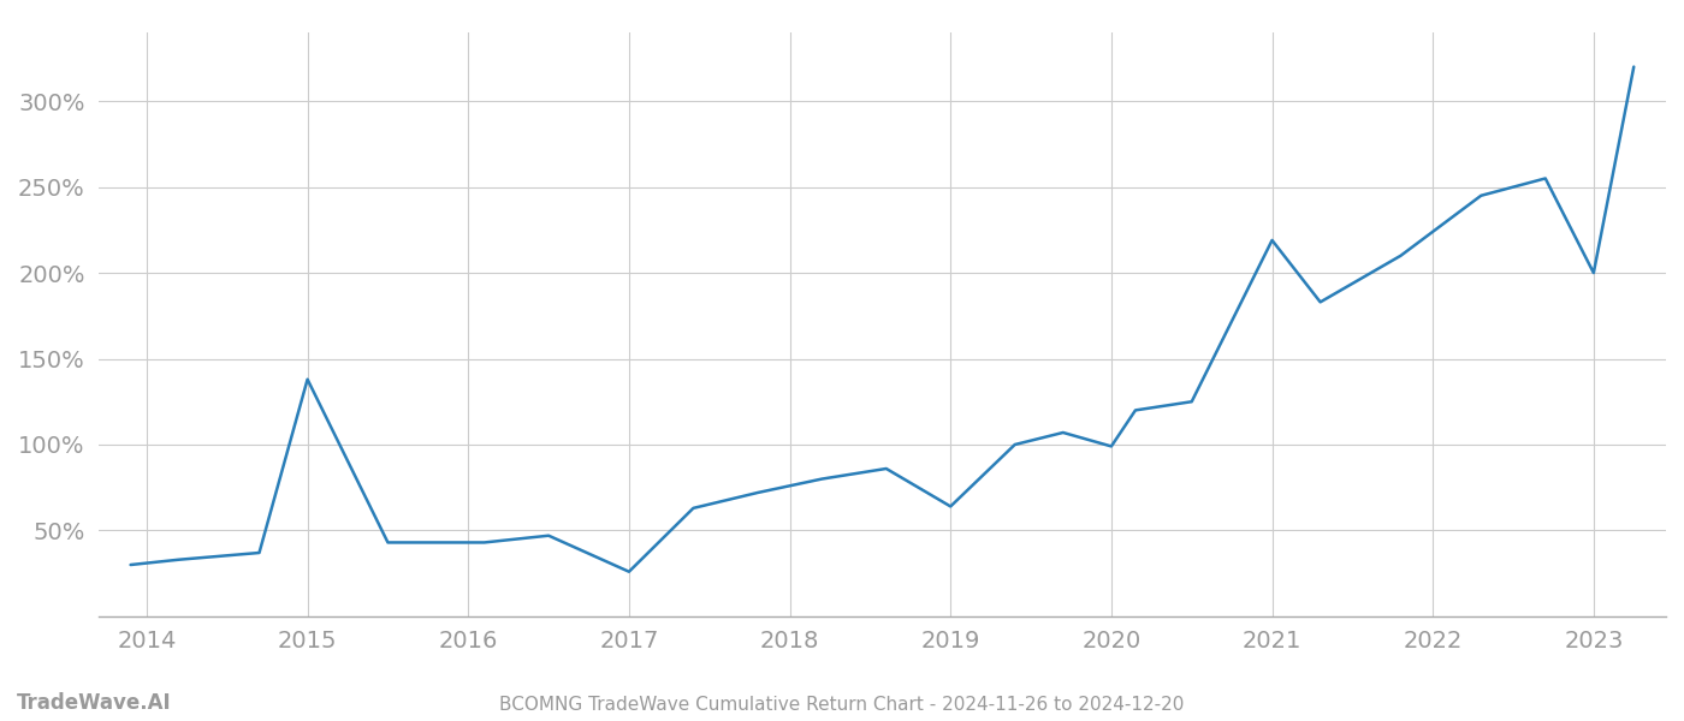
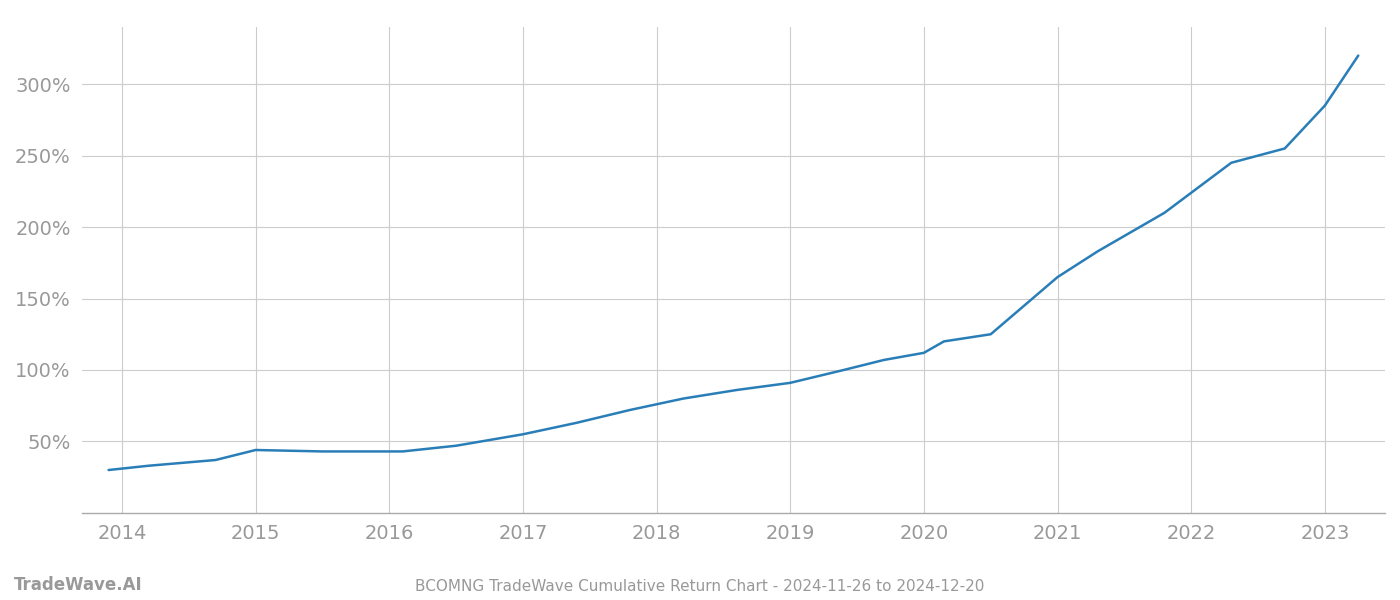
2015: 138% -> 44%
2017: 26% -> 55%
2019: 64% -> 91%
2020: 99% -> 112%
2021: 219% -> 165%
2023: 200% -> 285%
